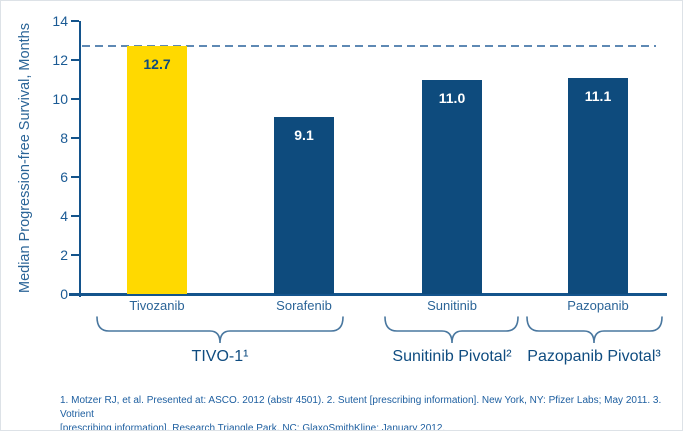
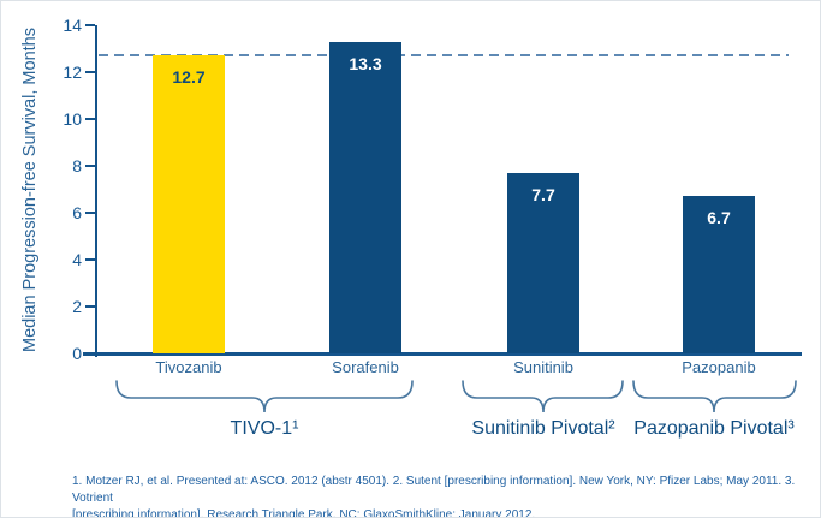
Sorafenib: 9.1 -> 13.3
Sunitinib: 11.0 -> 7.7
Pazopanib: 11.1 -> 6.7
